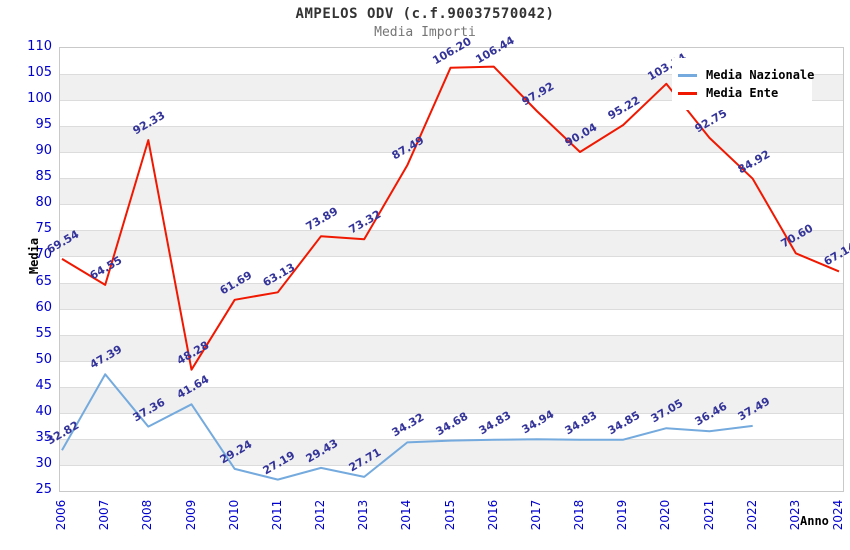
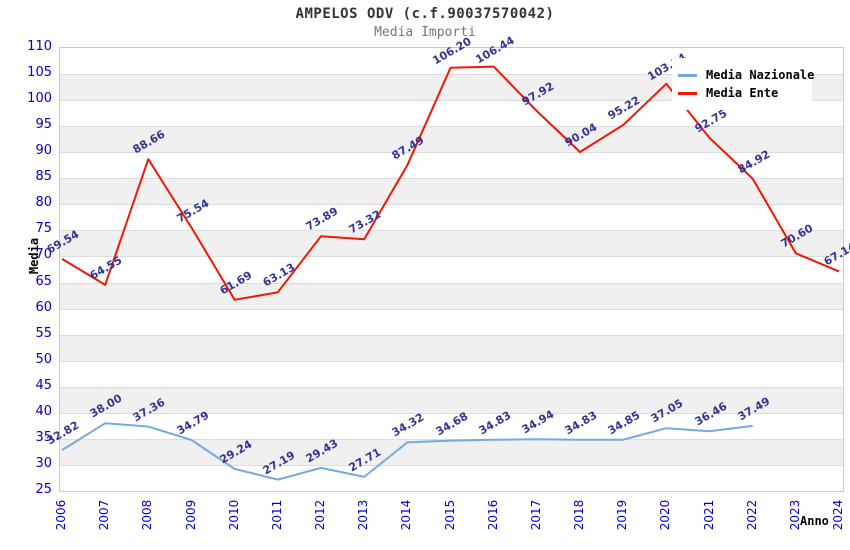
Media Nazionale/2007: 47.39 -> 38.00
Media Ente/2008: 92.33 -> 88.66
Media Nazionale/2009: 41.64 -> 34.79
Media Ente/2009: 48.28 -> 75.54
